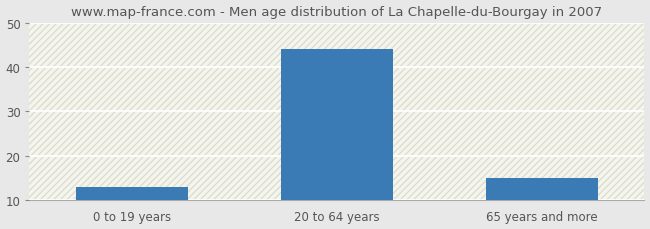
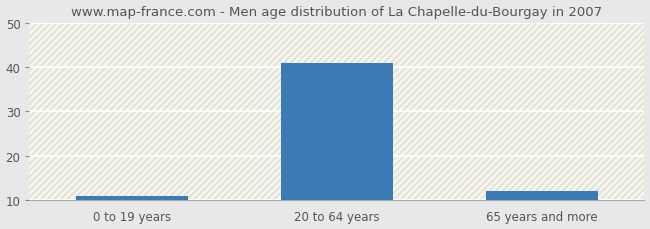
0 to 19 years: 13 -> 11
20 to 64 years: 44 -> 41
65 years and more: 15 -> 12
